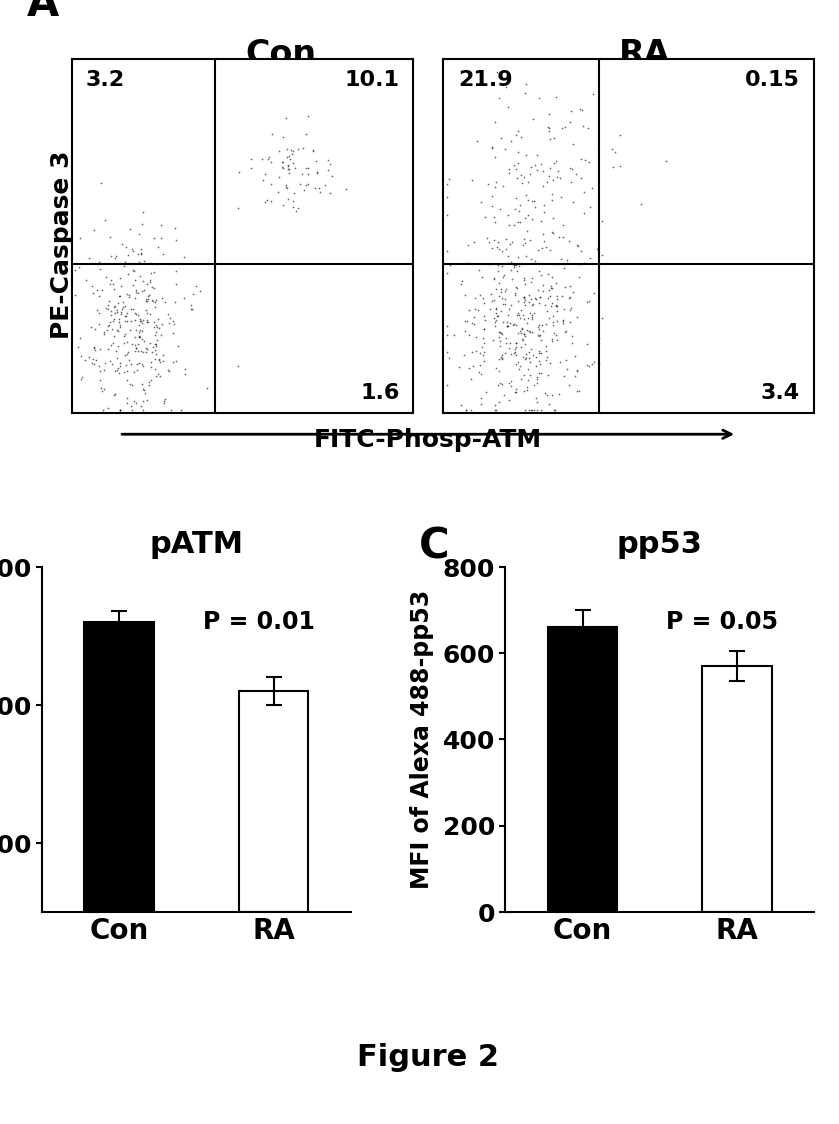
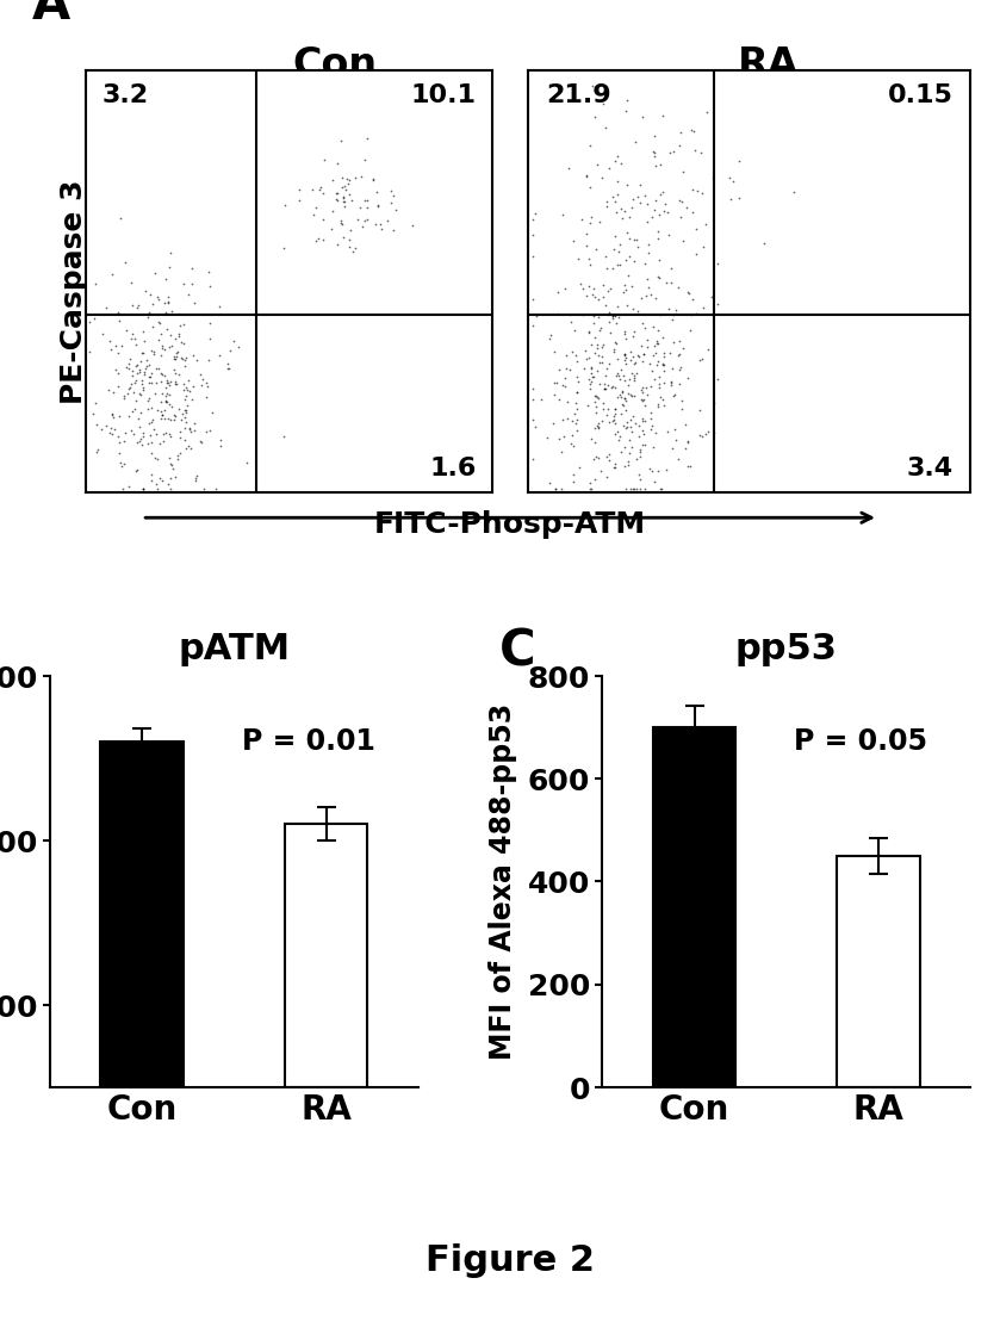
pp53/Con: 660 -> 700
pp53/RA: 570 -> 450
